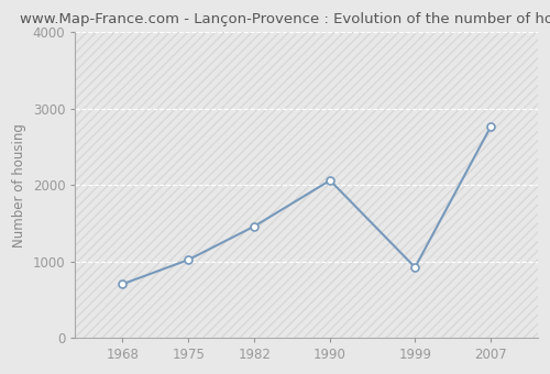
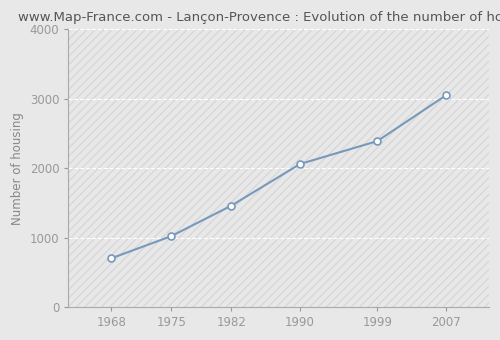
1999: 920 -> 2390
2007: 2760 -> 3050
